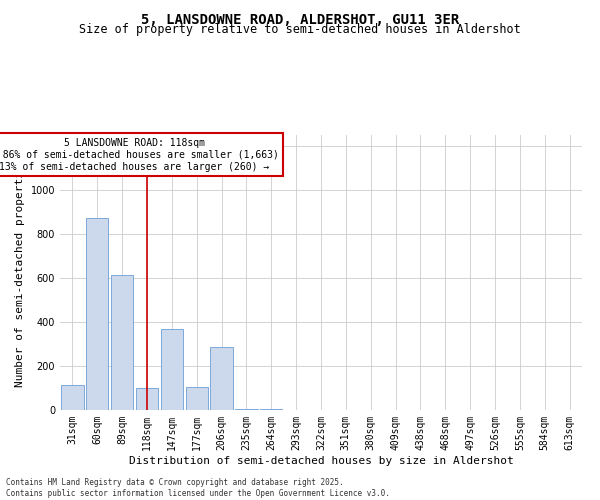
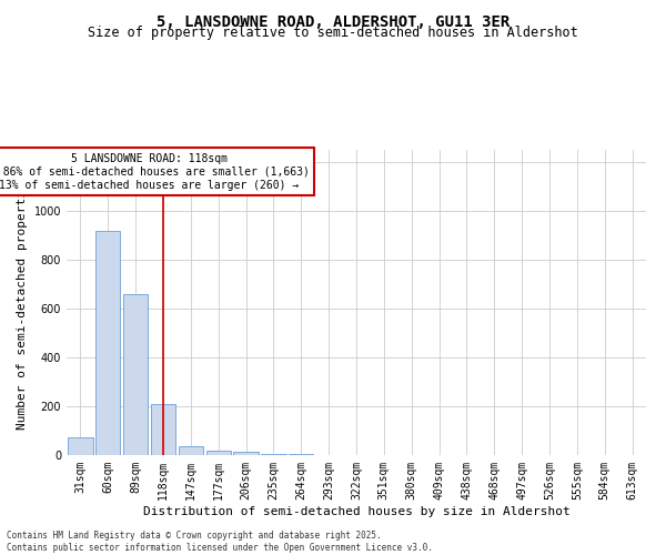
31sqm: 115 -> 75
60sqm: 875 -> 920
89sqm: 615 -> 660
118sqm: 100 -> 210
147sqm: 370 -> 35
177sqm: 105 -> 20
206sqm: 285 -> 15
